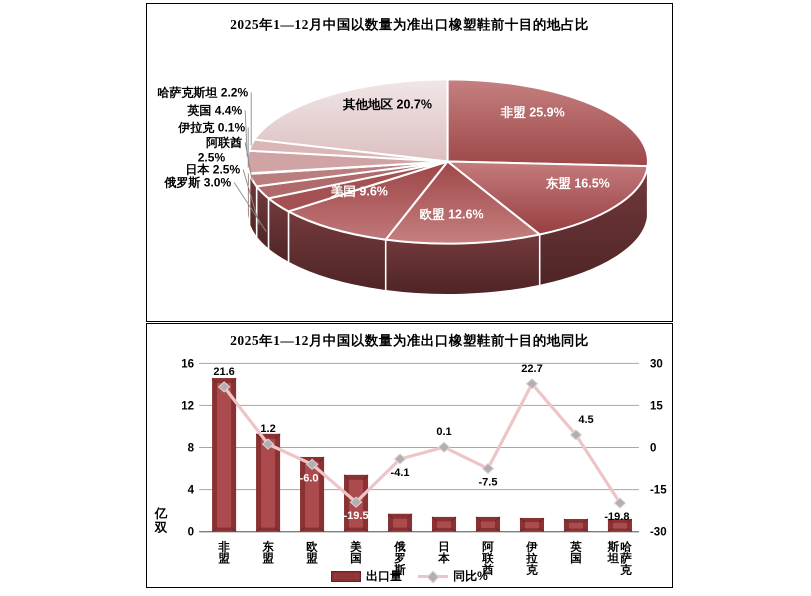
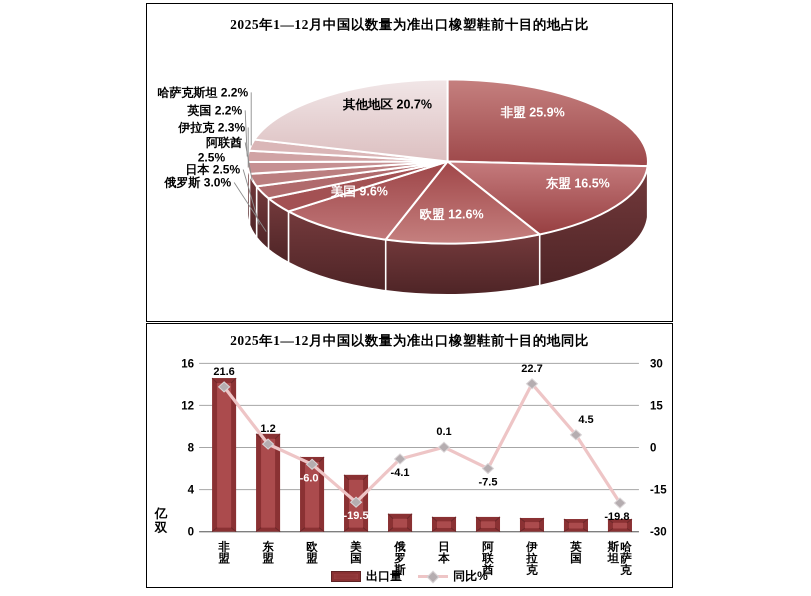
2025年1—12月中国以数量为准出口橡塑鞋前十目的地占比/伊拉克: 0.1% -> 2.3%
2025年1—12月中国以数量为准出口橡塑鞋前十目的地占比/英国: 4.4% -> 2.2%
